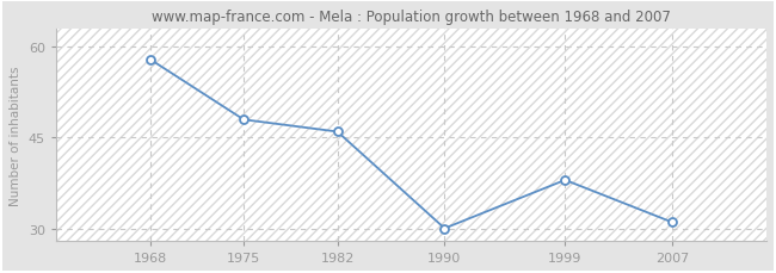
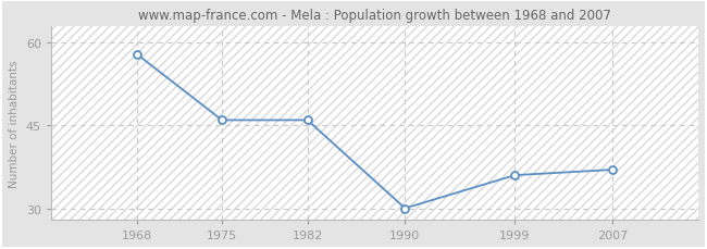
1975: 48 -> 46
1999: 38 -> 36
2007: 31 -> 37
